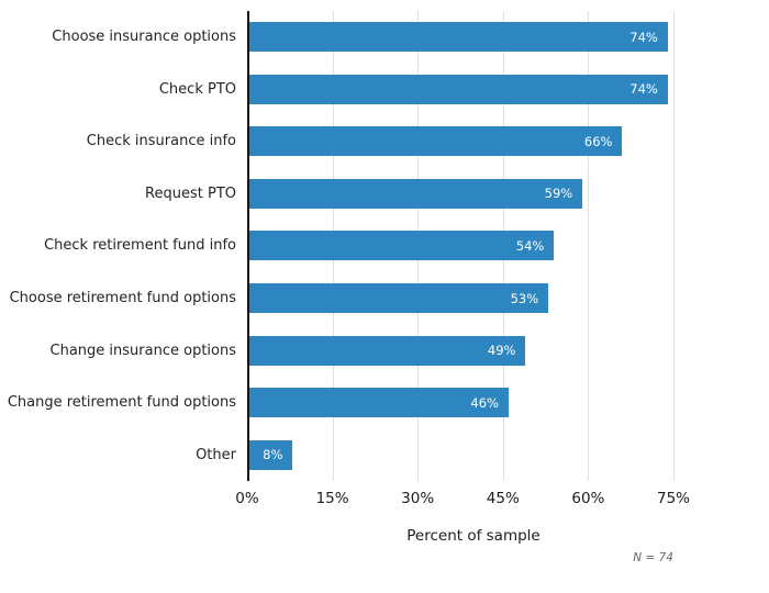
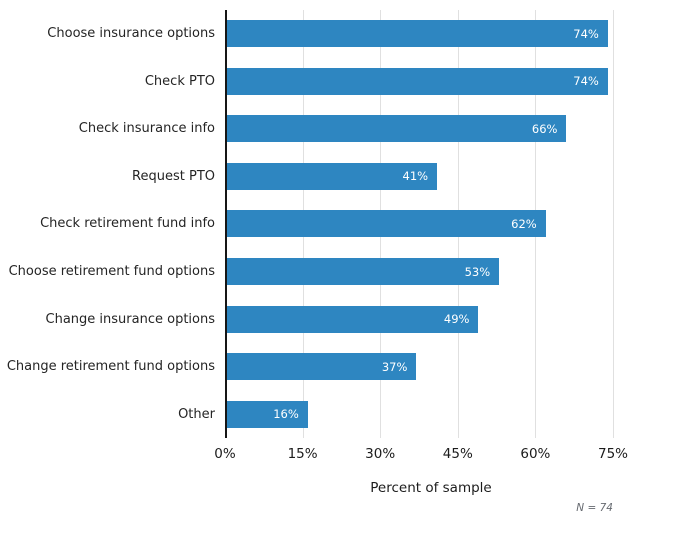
Request PTO: 59% -> 41%
Check retirement fund info: 54% -> 62%
Change retirement fund options: 46% -> 37%
Other: 8% -> 16%
